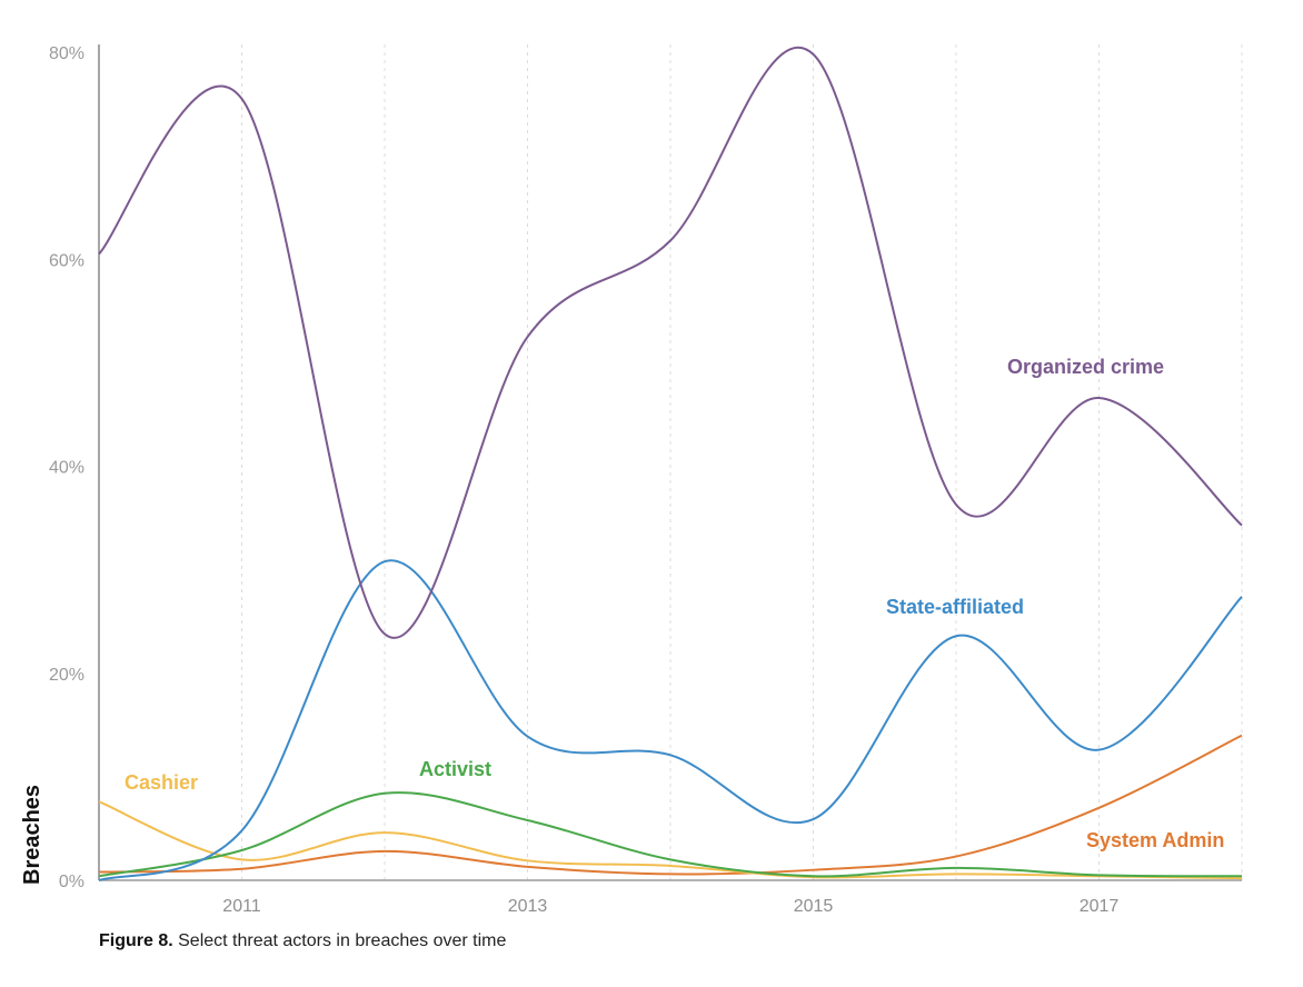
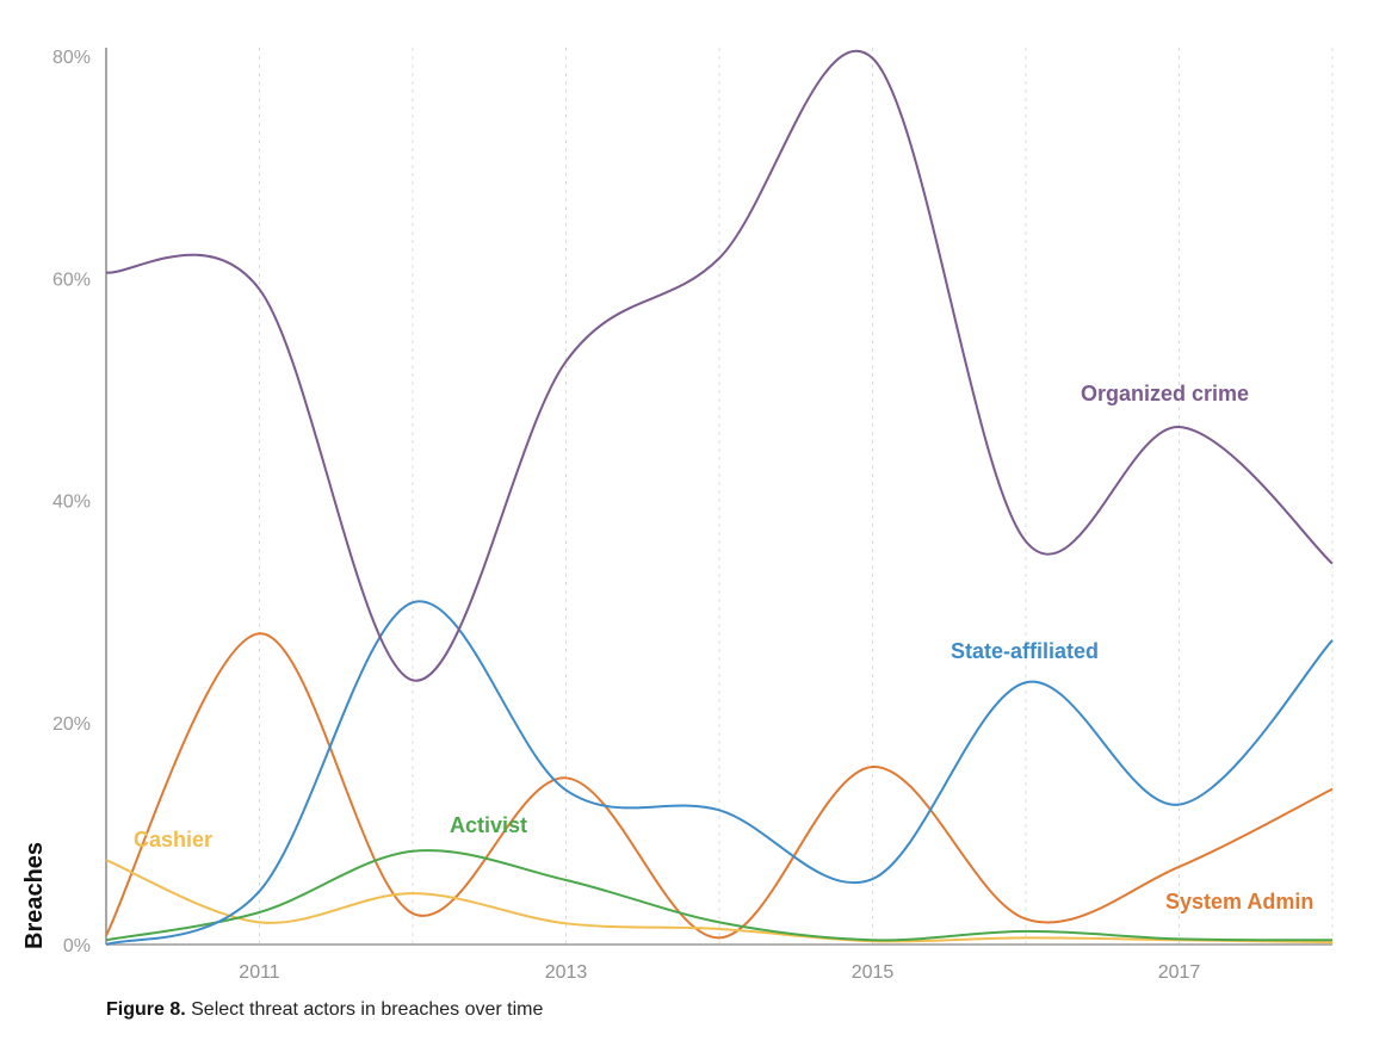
Organized crime/2011: 76% -> 59%
System Admin/2011: 1% -> 28%
System Admin/2013: 1% -> 15%
System Admin/2015: 1% -> 16%
